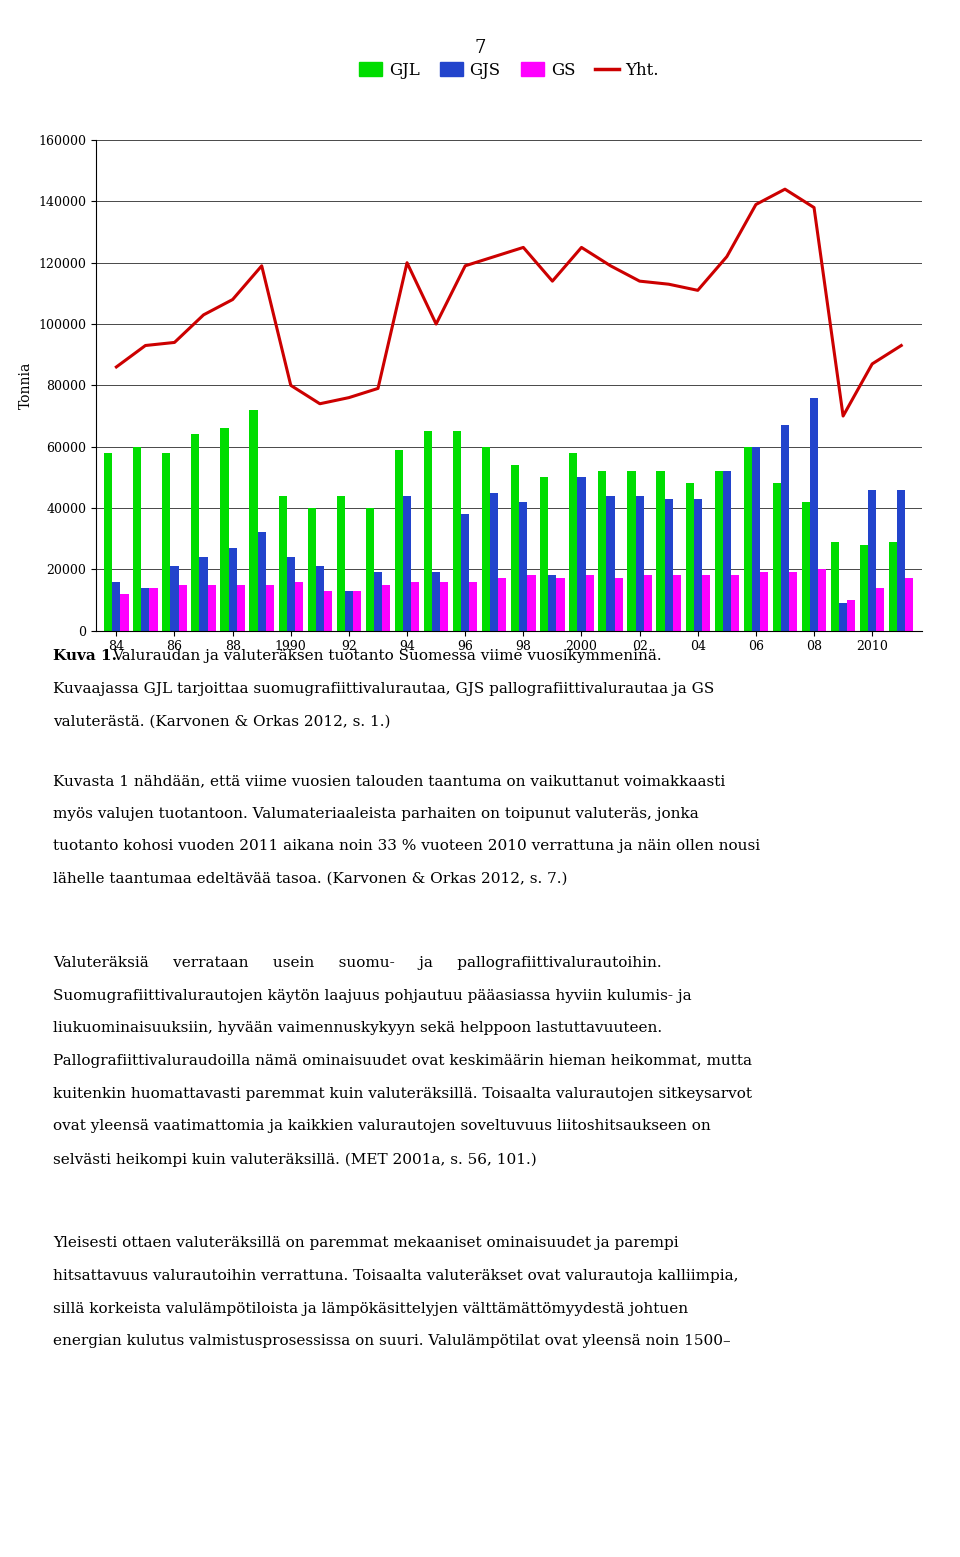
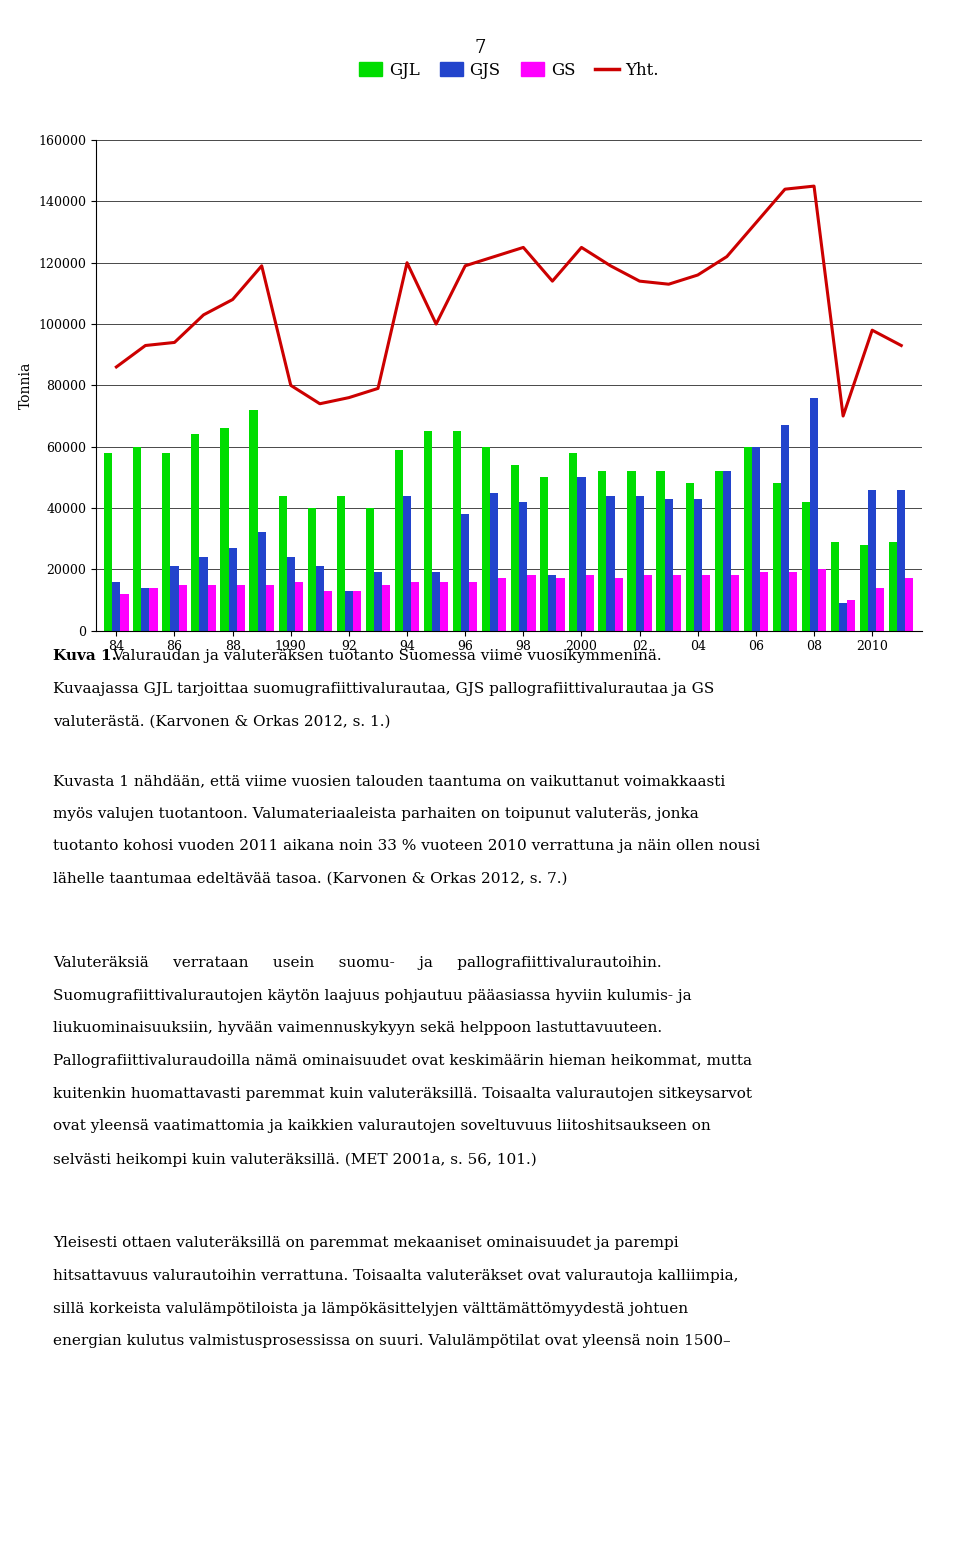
Yht./04: 111000 -> 116000
Yht./06: 139000 -> 133000
Yht./08: 138000 -> 145000
Yht./2010: 87000 -> 98000
